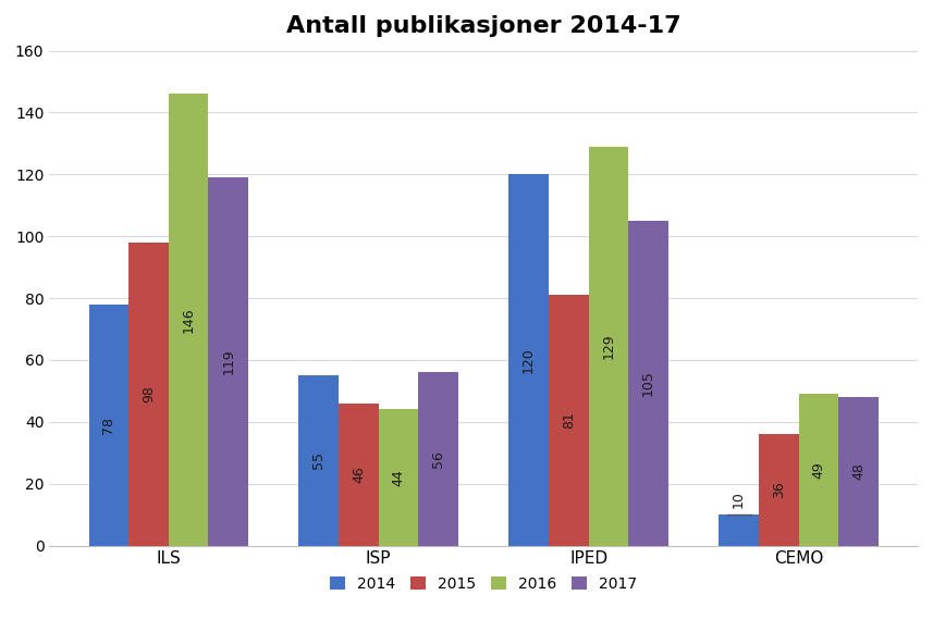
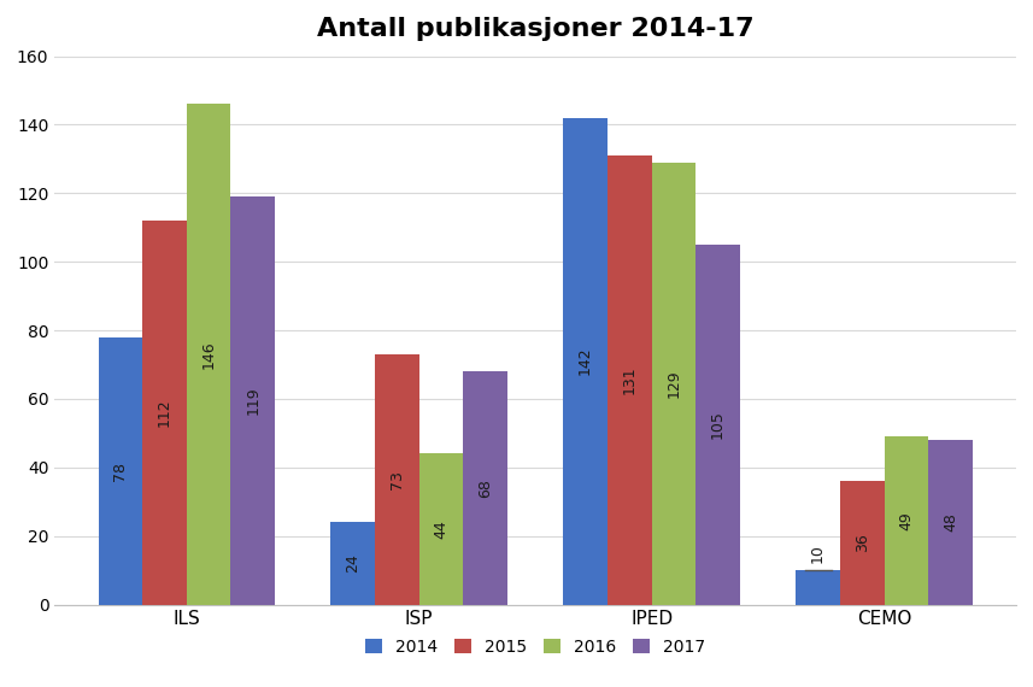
2015/ILS: 98 -> 112
2014/ISP: 55 -> 24
2015/ISP: 46 -> 73
2017/ISP: 56 -> 68
2014/IPED: 120 -> 142
2015/IPED: 81 -> 131
